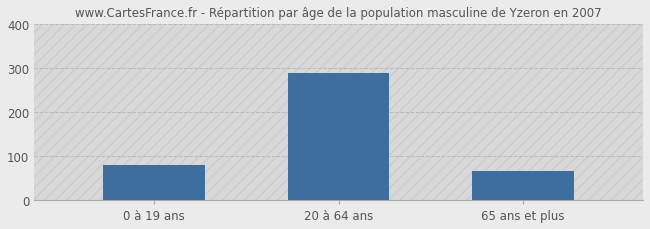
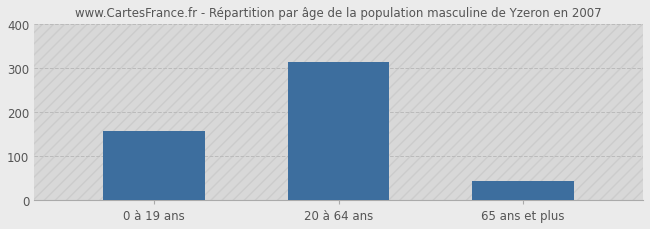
0 à 19 ans: 80 -> 157
20 à 64 ans: 290 -> 315
65 ans et plus: 65 -> 43
